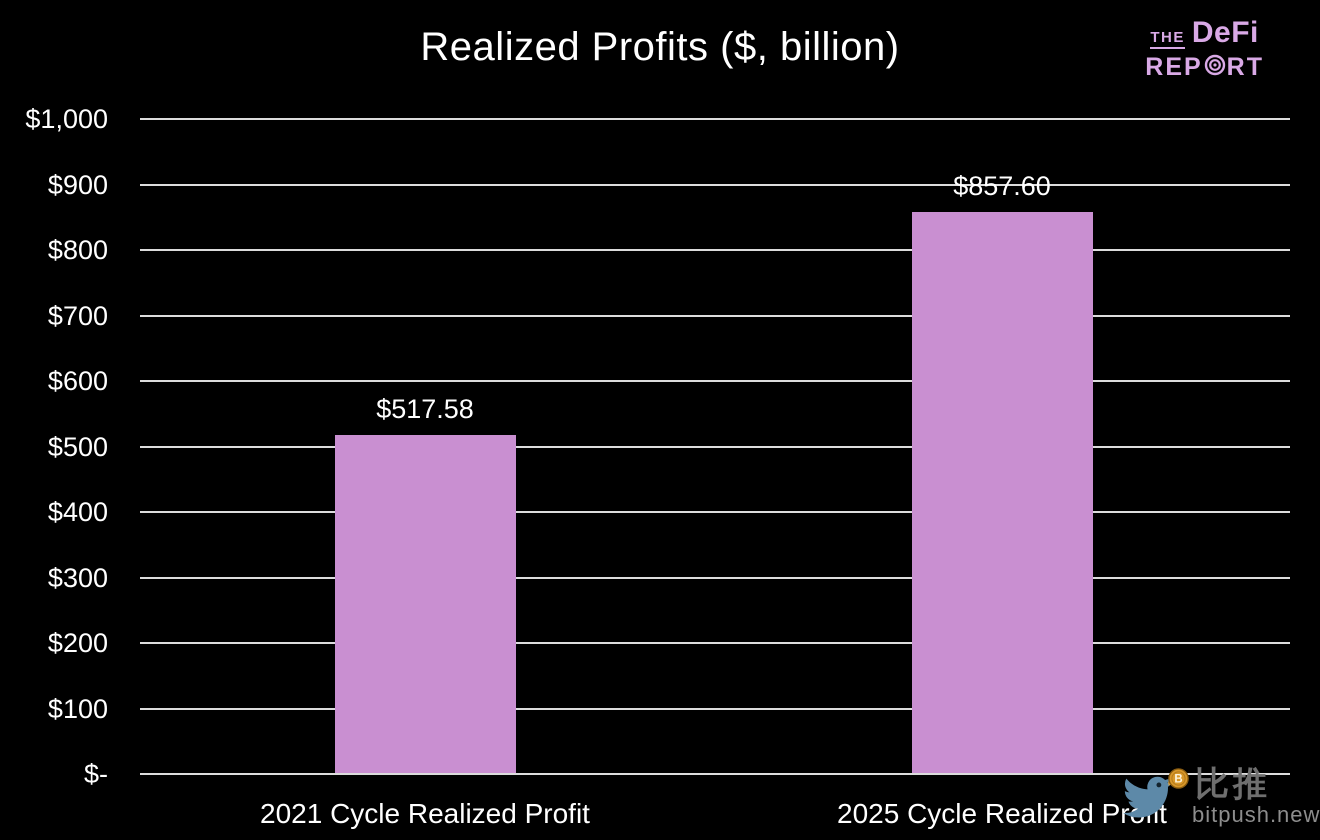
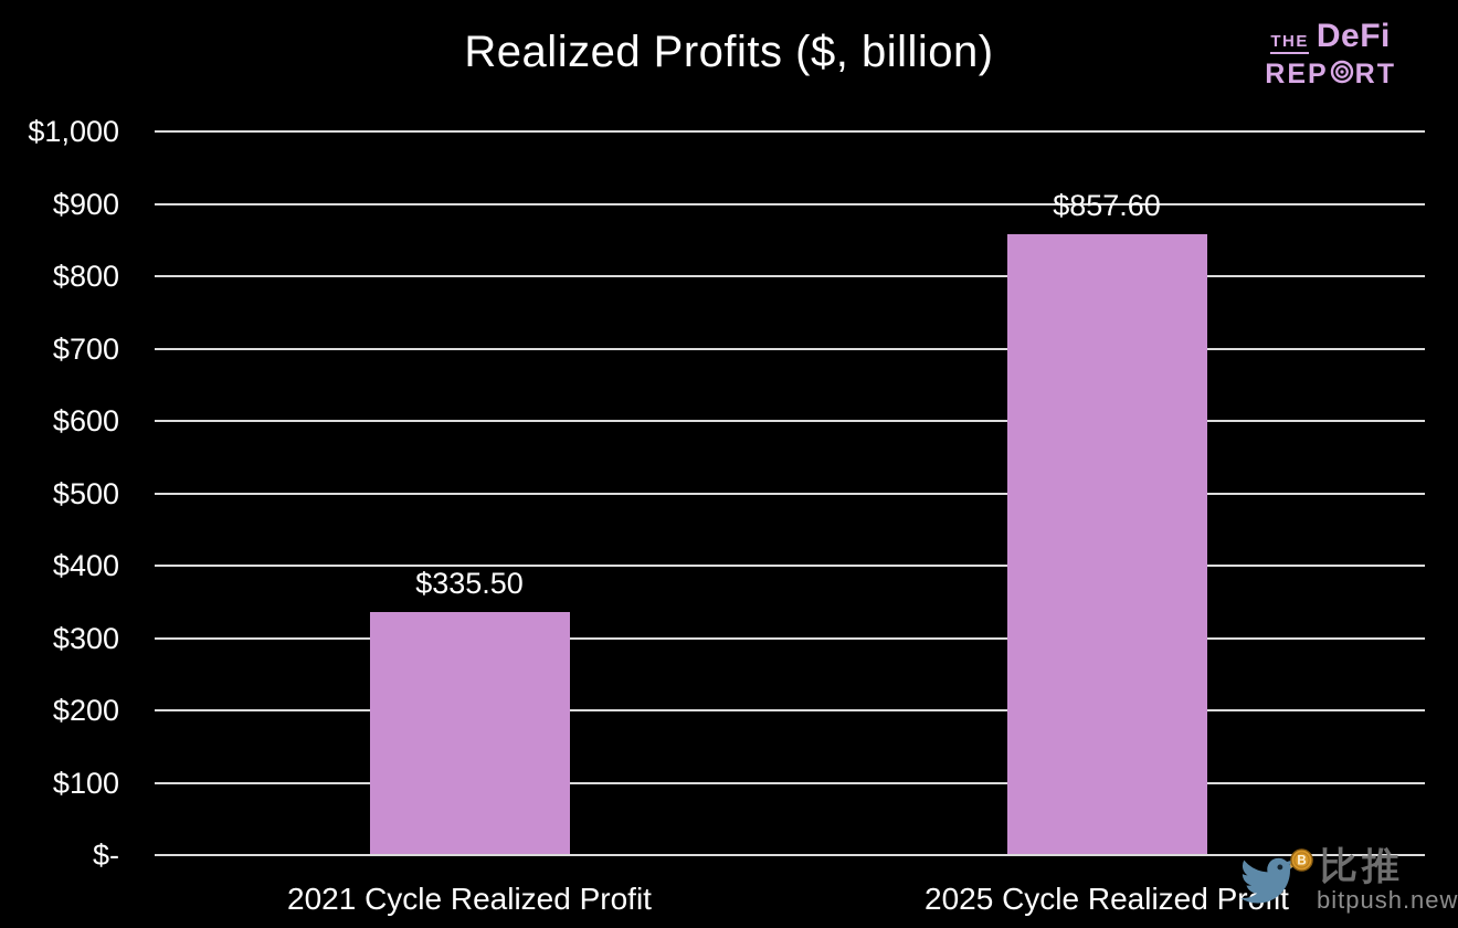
2021 Cycle Realized Profit: $517.58 -> $335.50
